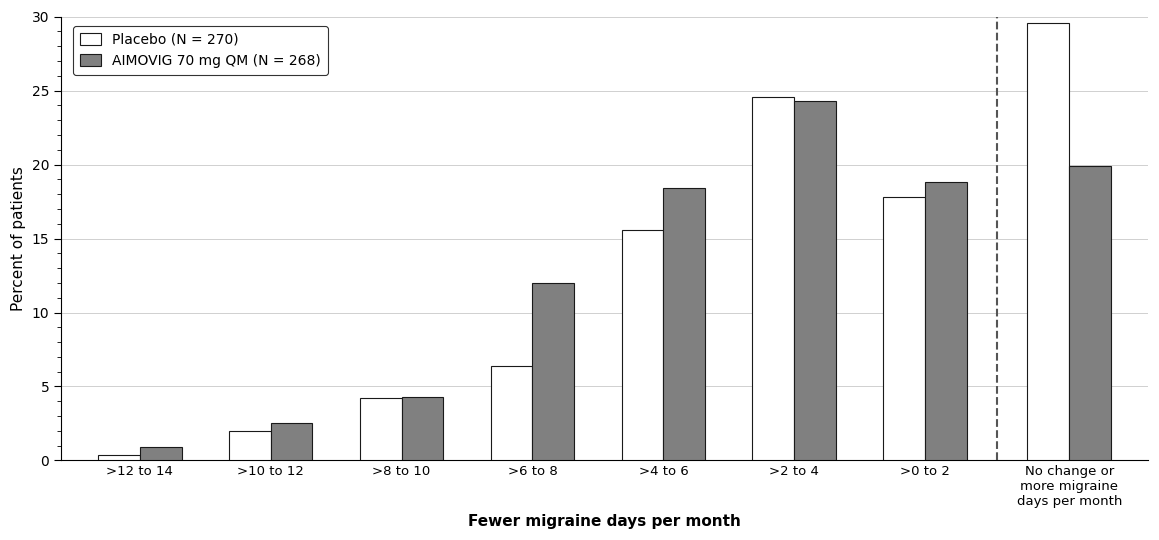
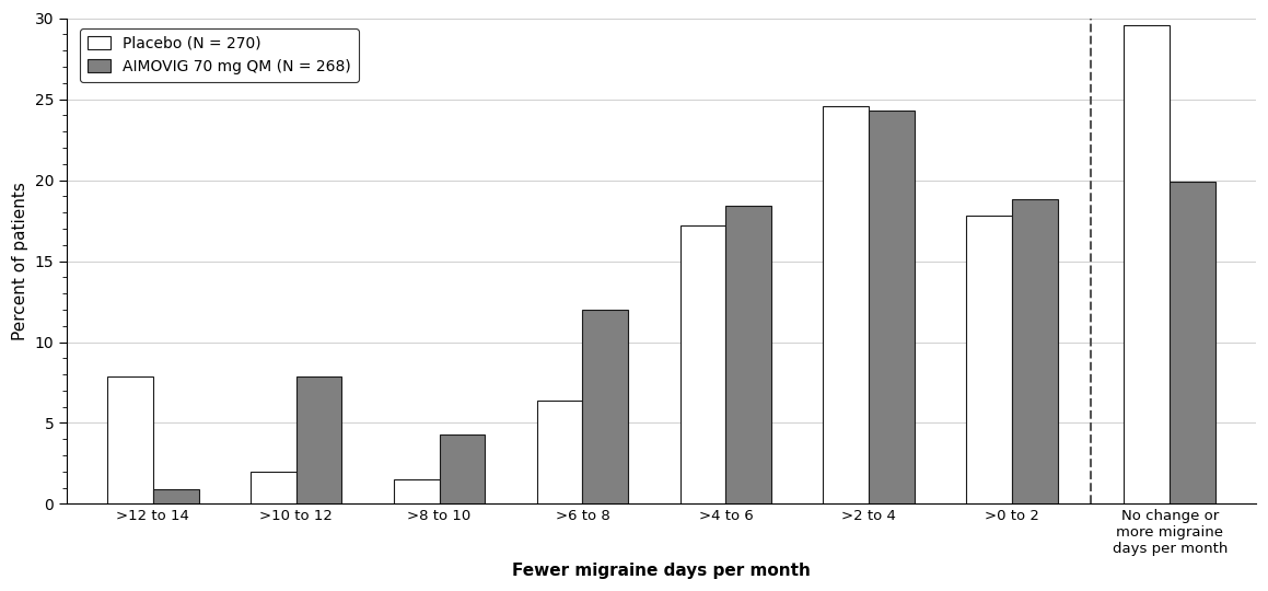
Placebo (N = 270)/>12 to 14: 0.4 -> 7.9
AIMOVIG 70 mg QM (N = 268)/>10 to 12: 2.5 -> 7.9
Placebo (N = 270)/>8 to 10: 4.2 -> 1.5
Placebo (N = 270)/>4 to 6: 15.6 -> 17.2
